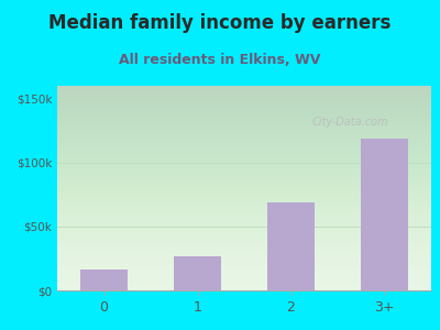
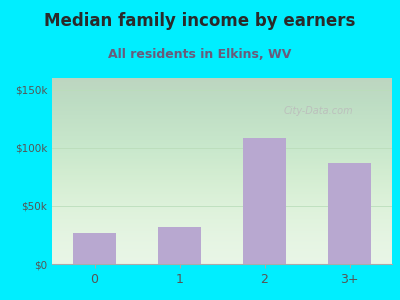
0: $16k -> $27k
1: $27k -> $32k
2: $69k -> $108k
3+: $119k -> $87k
